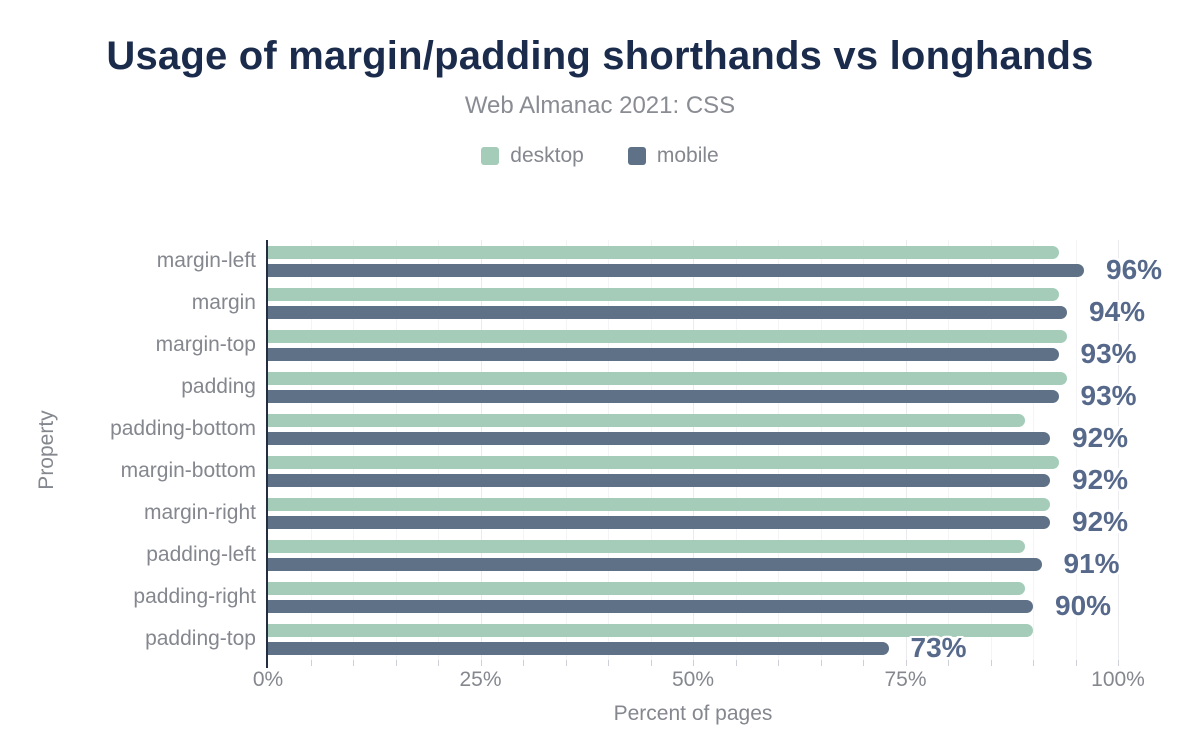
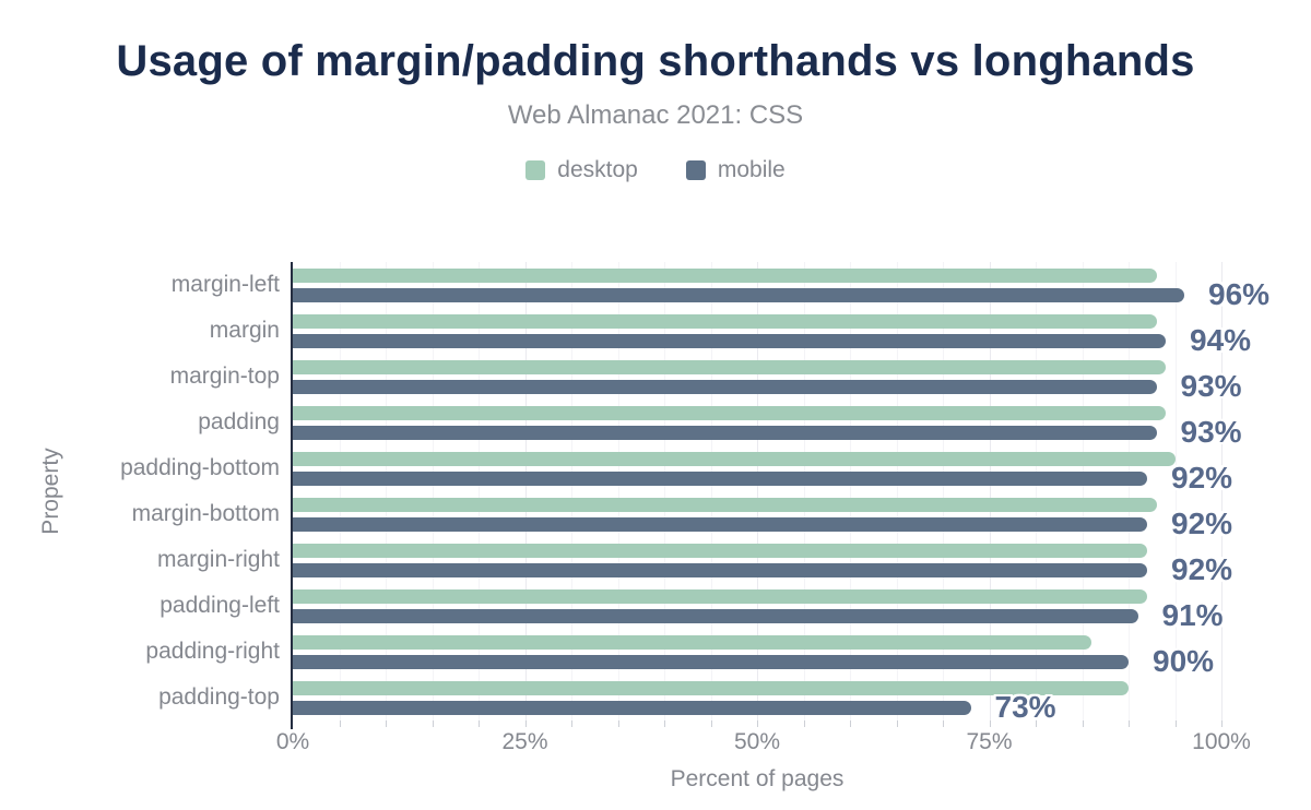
desktop/padding-bottom: 89% -> 95%
desktop/padding-left: 89% -> 92%
desktop/padding-right: 89% -> 86%
